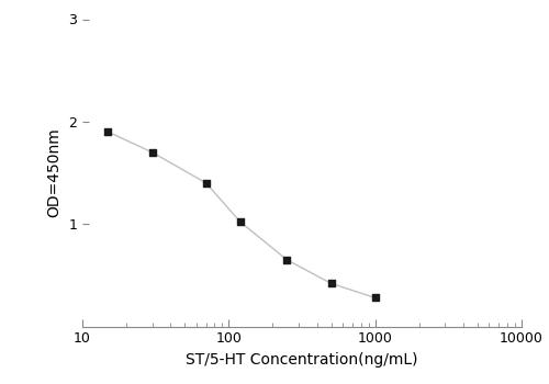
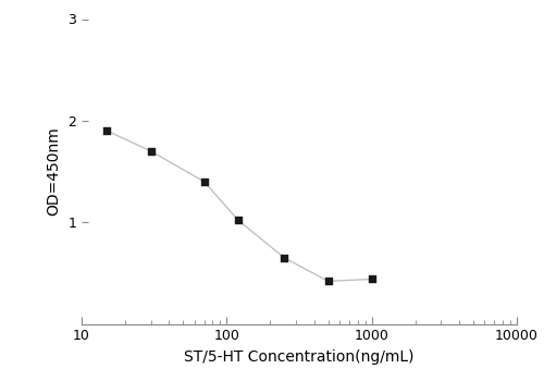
1000: 0.28 -> 0.44
